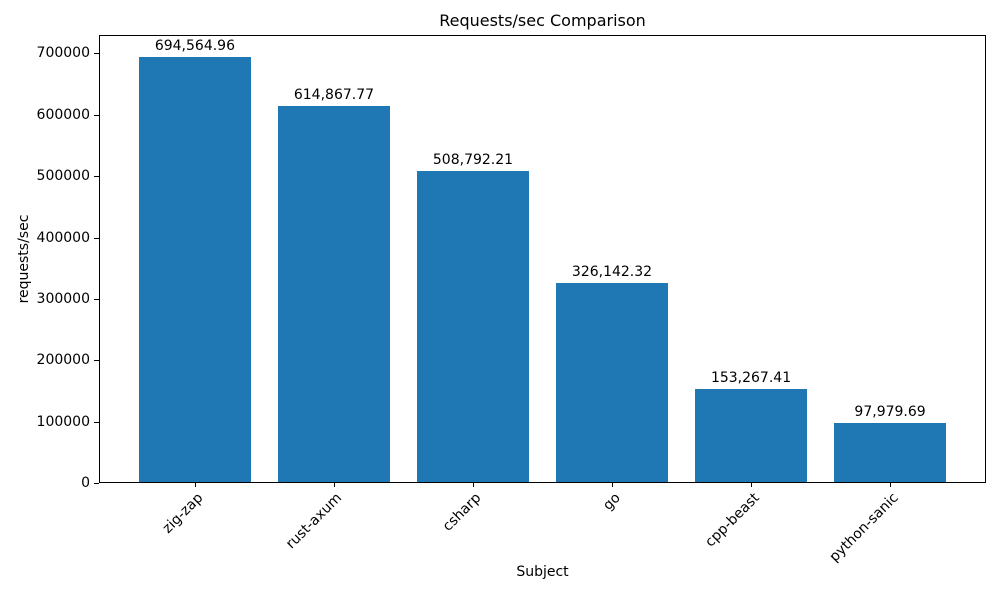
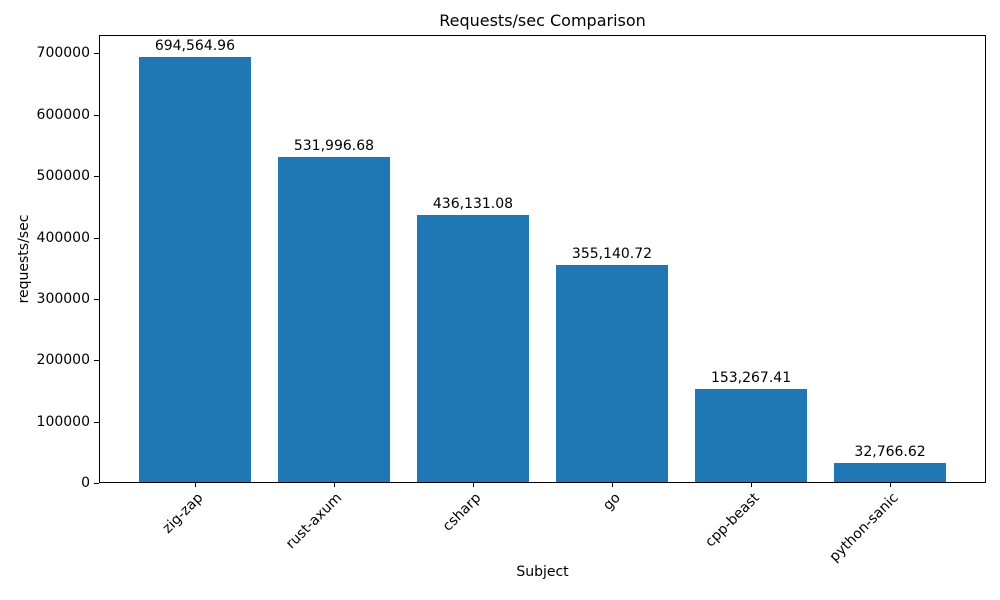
rust-axum: 614,867.77 -> 531,996.68
csharp: 508,792.21 -> 436,131.08
go: 326,142.32 -> 355,140.72
python-sanic: 97,979.69 -> 32,766.62
